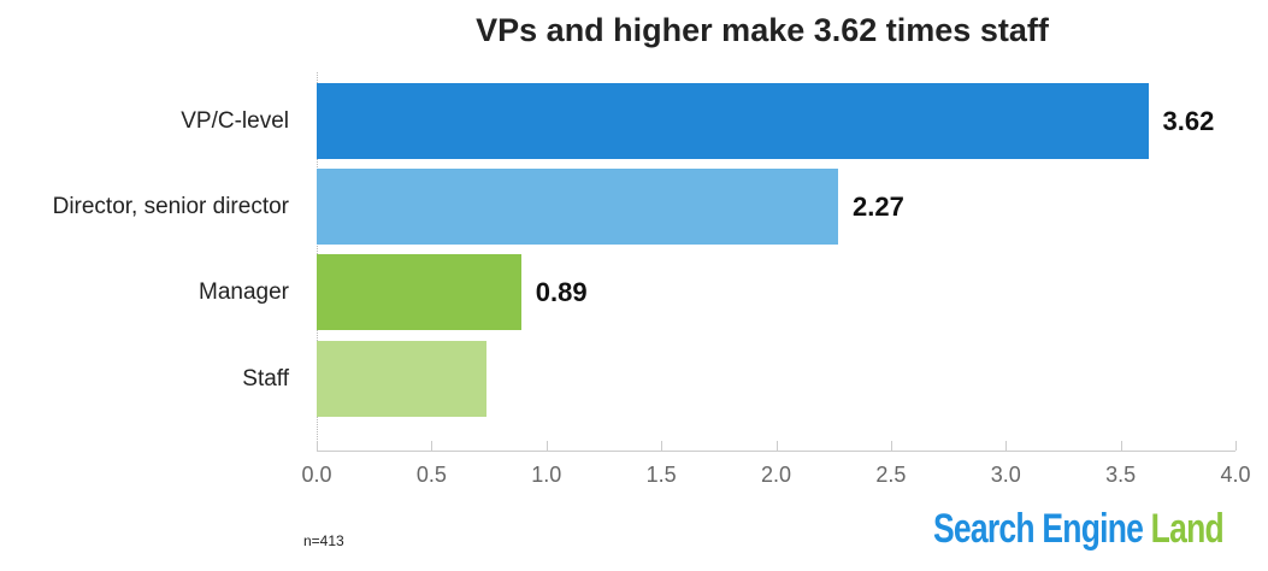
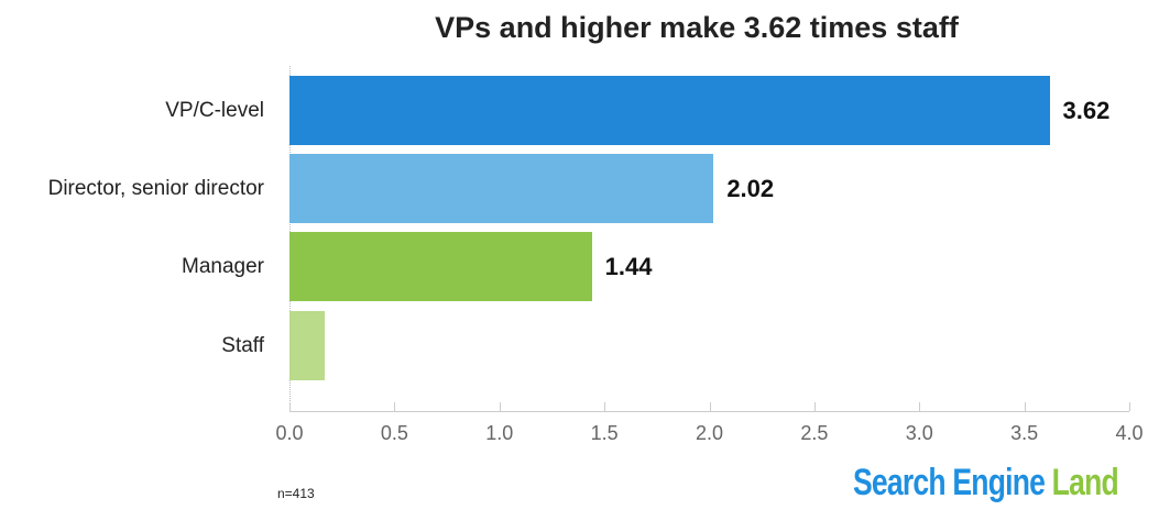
Director, senior director: 2.27 -> 2.02
Manager: 0.89 -> 1.44
Staff: 0.74 -> 0.17
